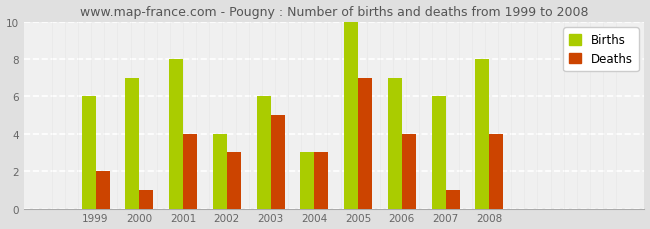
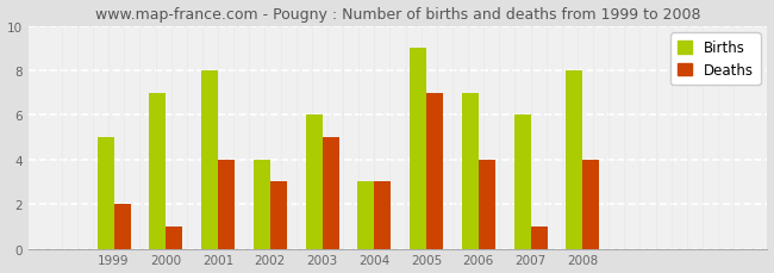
Births/1999: 6 -> 5
Births/2005: 10 -> 9
